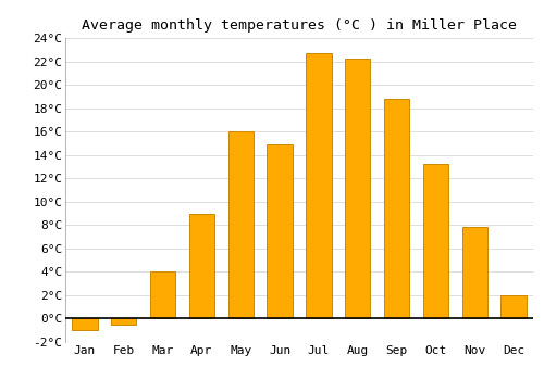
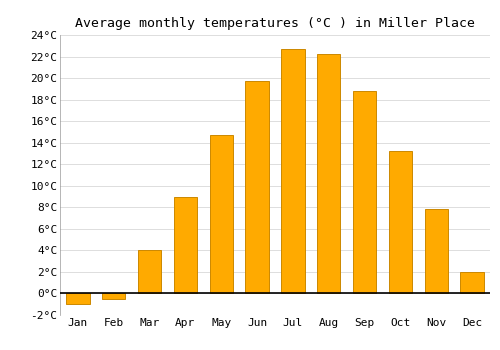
May: 16.0°C -> 14.7°C
Jun: 14.9°C -> 19.7°C
